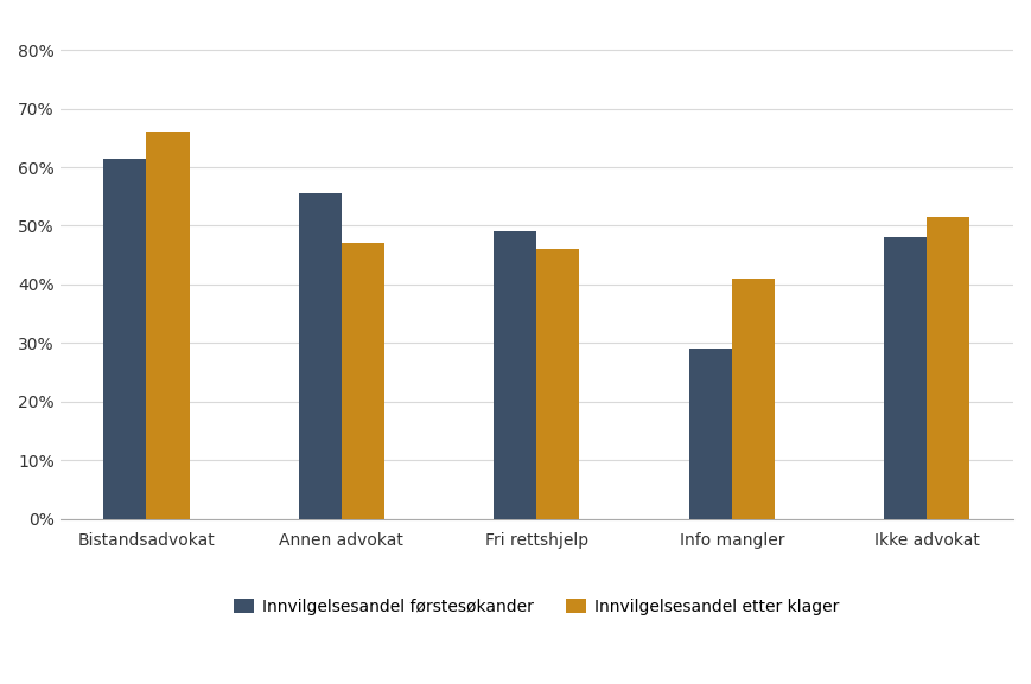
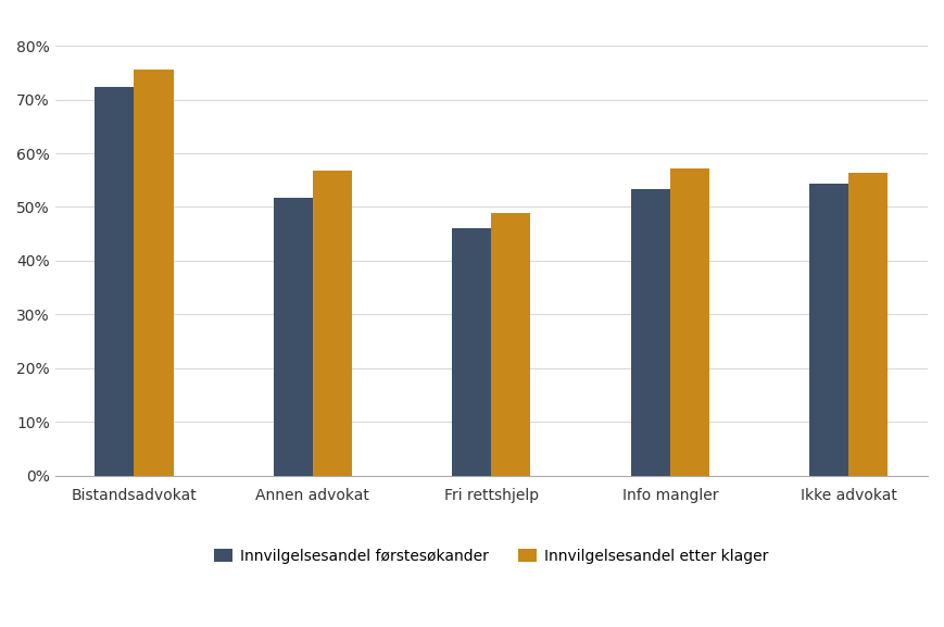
Innvilgelsesandel førstesøkander/Bistandsadvokat: 61.5% -> 72.4%
Innvilgelsesandel etter klager/Bistandsadvokat: 66.0% -> 75.5%
Innvilgelsesandel førstesøkander/Annen advokat: 55.5% -> 51.8%
Innvilgelsesandel etter klager/Annen advokat: 47.0% -> 56.7%
Innvilgelsesandel førstesøkander/Fri rettshjelp: 49.0% -> 46.1%
Innvilgelsesandel etter klager/Fri rettshjelp: 46.0% -> 48.8%
Innvilgelsesandel førstesøkander/Info mangler: 29.0% -> 53.3%
Innvilgelsesandel etter klager/Info mangler: 41.0% -> 57.2%
Innvilgelsesandel førstesøkander/Ikke advokat: 48.0% -> 54.4%
Innvilgelsesandel etter klager/Ikke advokat: 51.5% -> 56.3%
